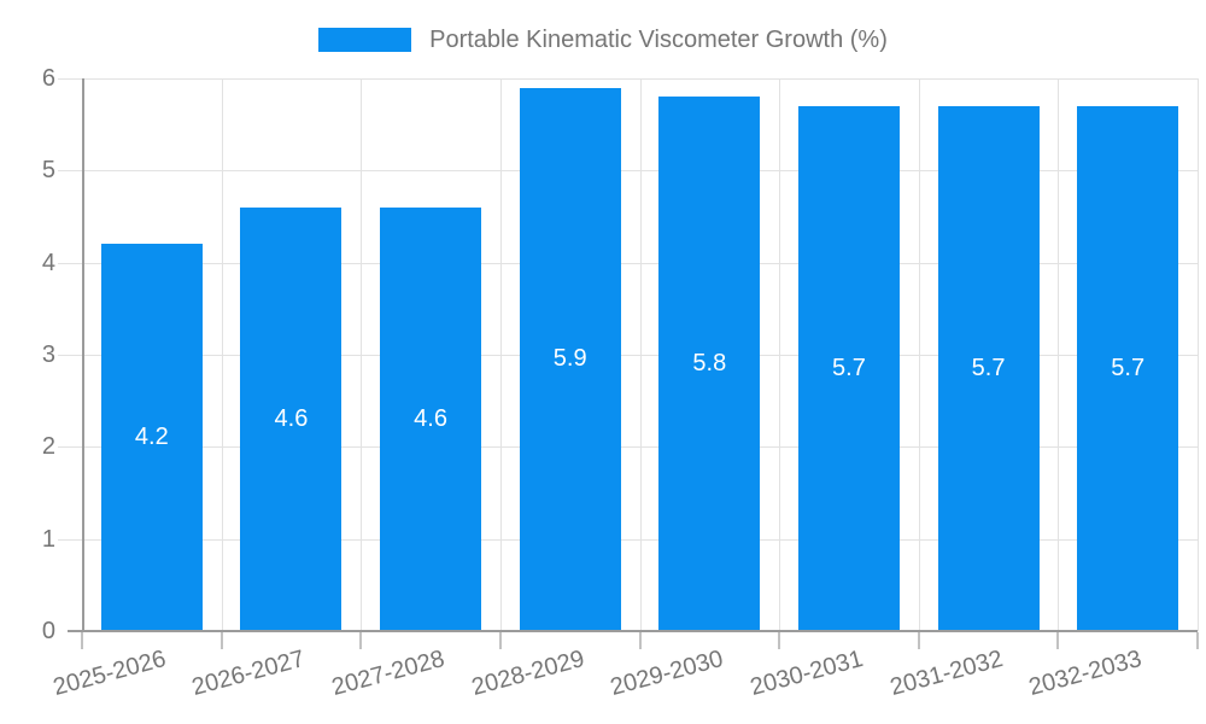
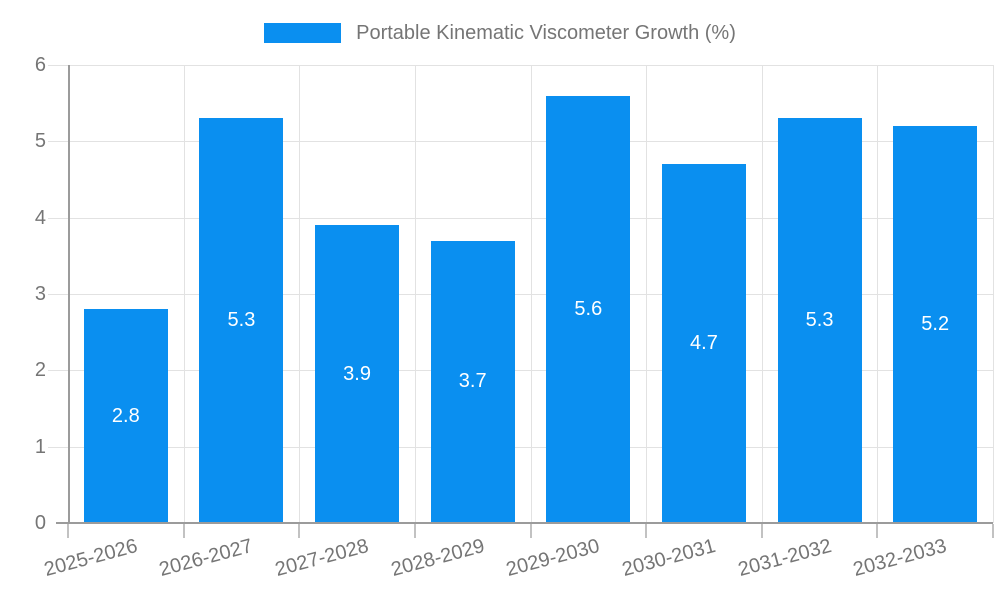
2025-2026: 4.2 -> 2.8
2026-2027: 4.6 -> 5.3
2027-2028: 4.6 -> 3.9
2028-2029: 5.9 -> 3.7
2029-2030: 5.8 -> 5.6
2030-2031: 5.7 -> 4.7
2031-2032: 5.7 -> 5.3
2032-2033: 5.7 -> 5.2
